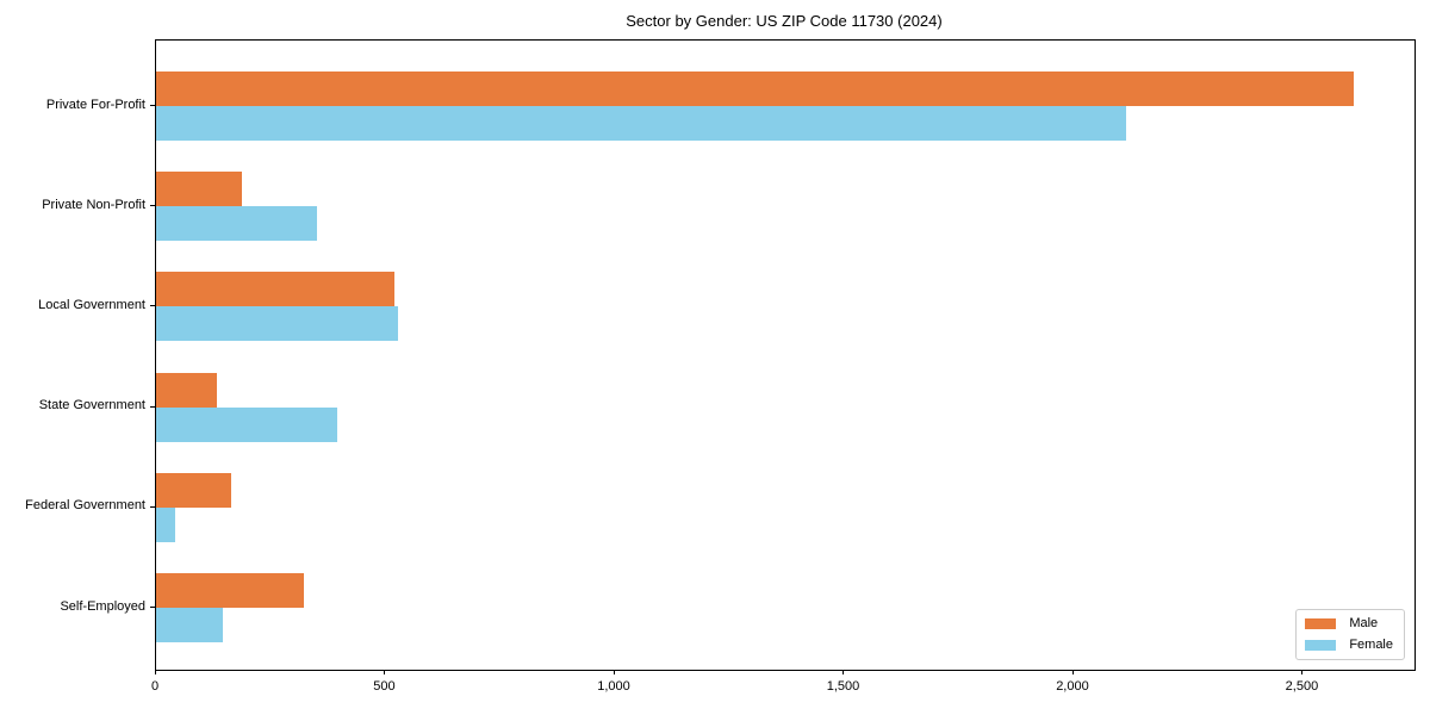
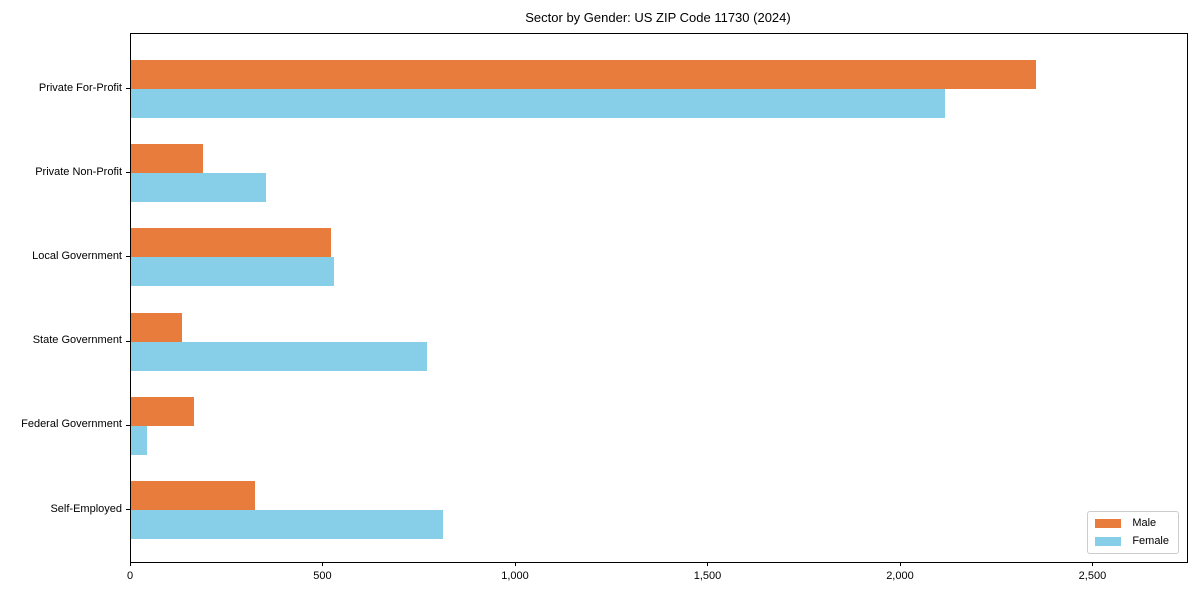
Male/Private For-Profit: 2610 -> 2350
Female/State Government: 390 -> 770
Female/Self-Employed: 150 -> 810
